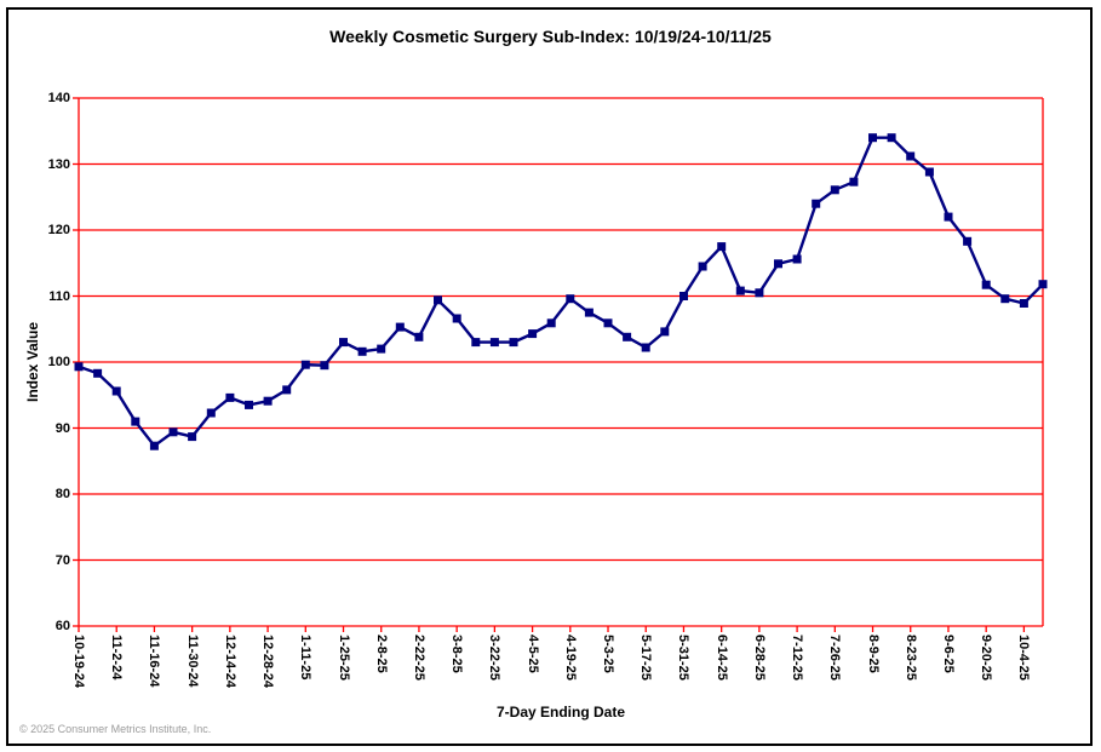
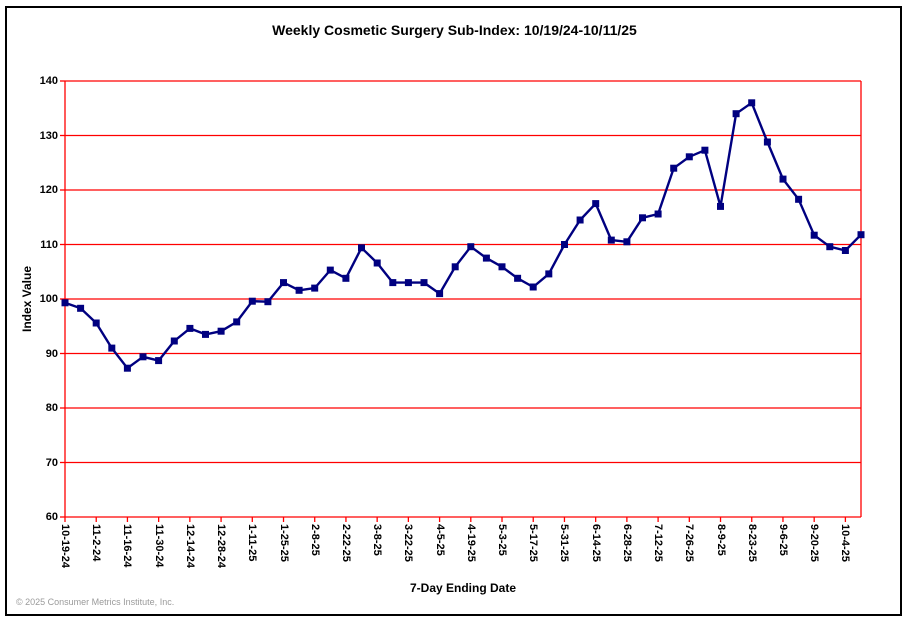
4-5-25: 104 -> 101
8-9-25: 134 -> 117
8-23-25: 131 -> 136
